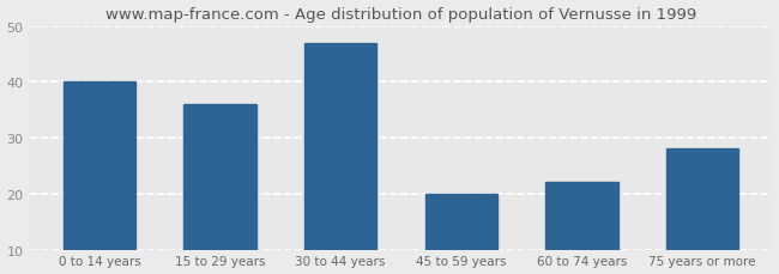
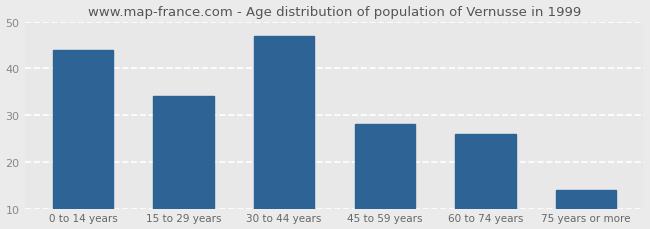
0 to 14 years: 40 -> 44
15 to 29 years: 36 -> 34
45 to 59 years: 20 -> 28
60 to 74 years: 22 -> 26
75 years or more: 28 -> 14
